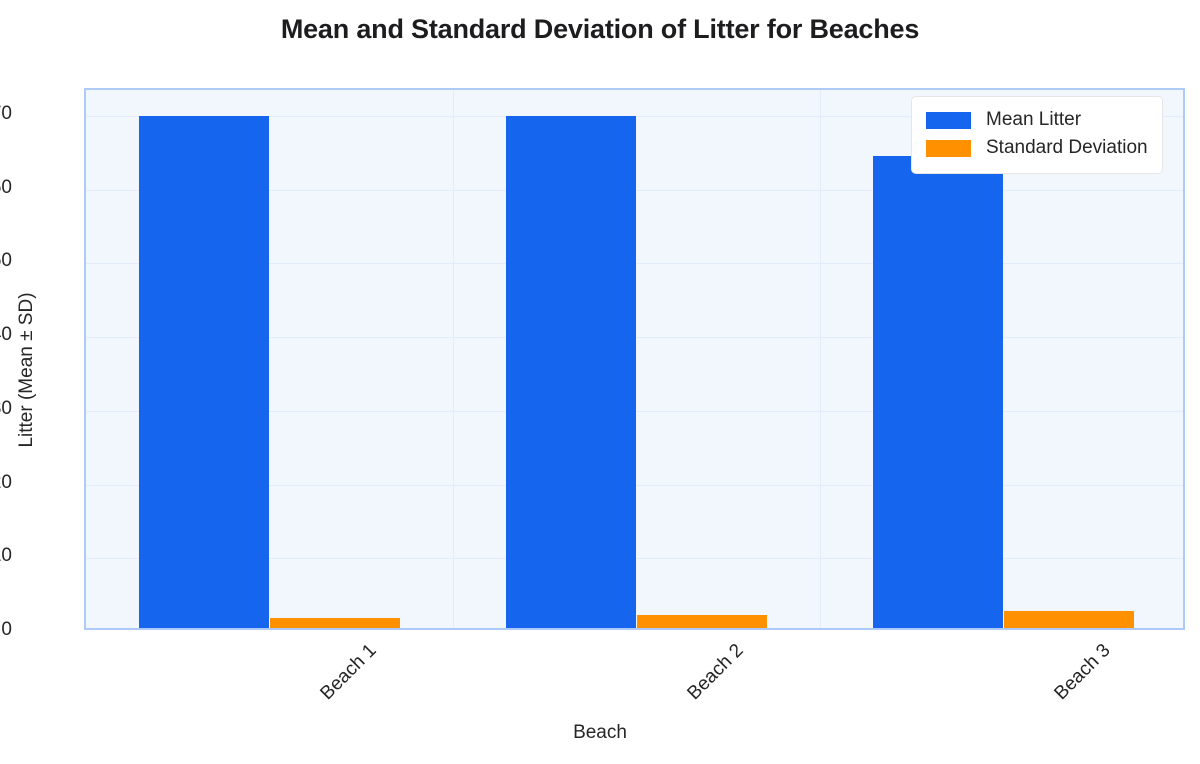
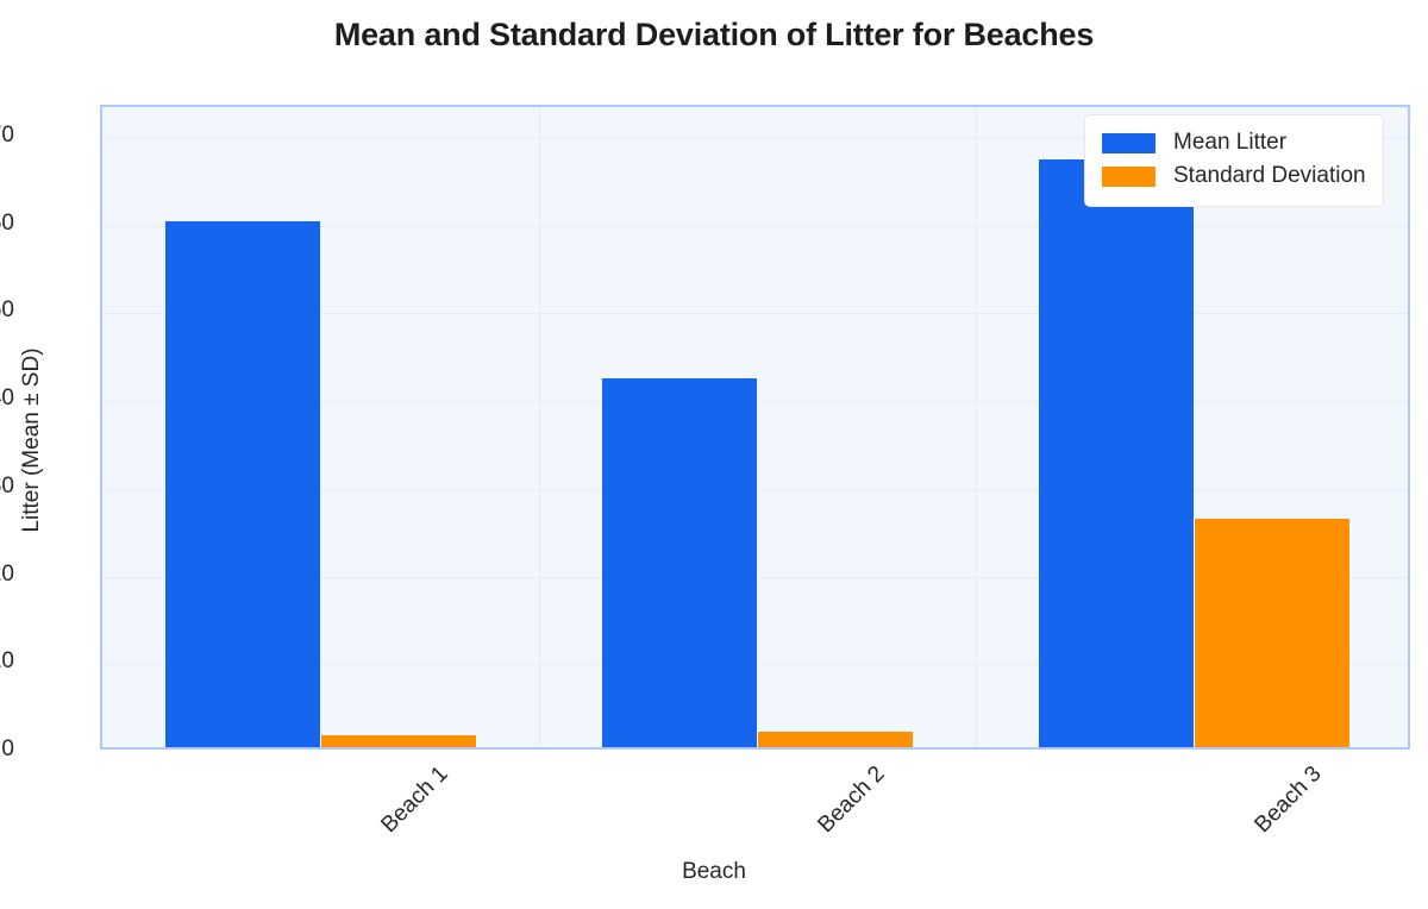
Mean Litter/Beach 1: 69 -> 60
Mean Litter/Beach 2: 69 -> 42
Mean Litter/Beach 3: 64 -> 67
Standard Deviation/Beach 3: 2 -> 26
